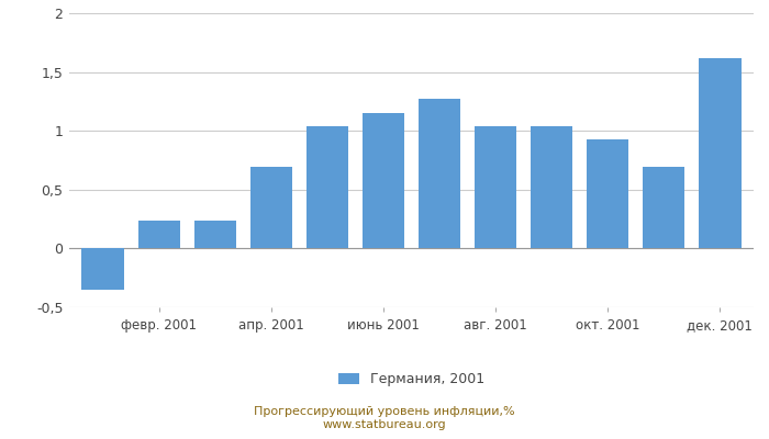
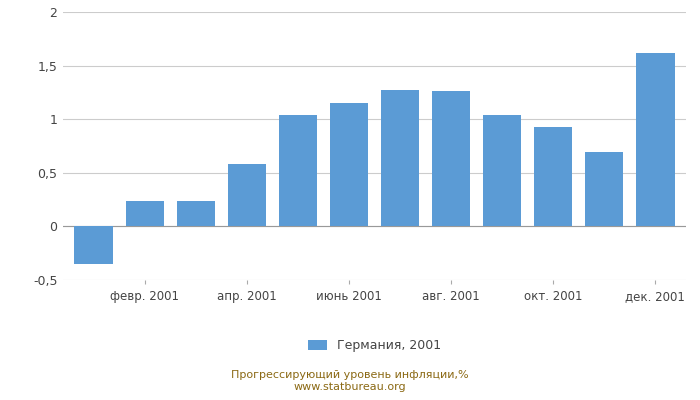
апр. 2001: 0,69 -> 0,58
авг. 2001: 1,04 -> 1,26
